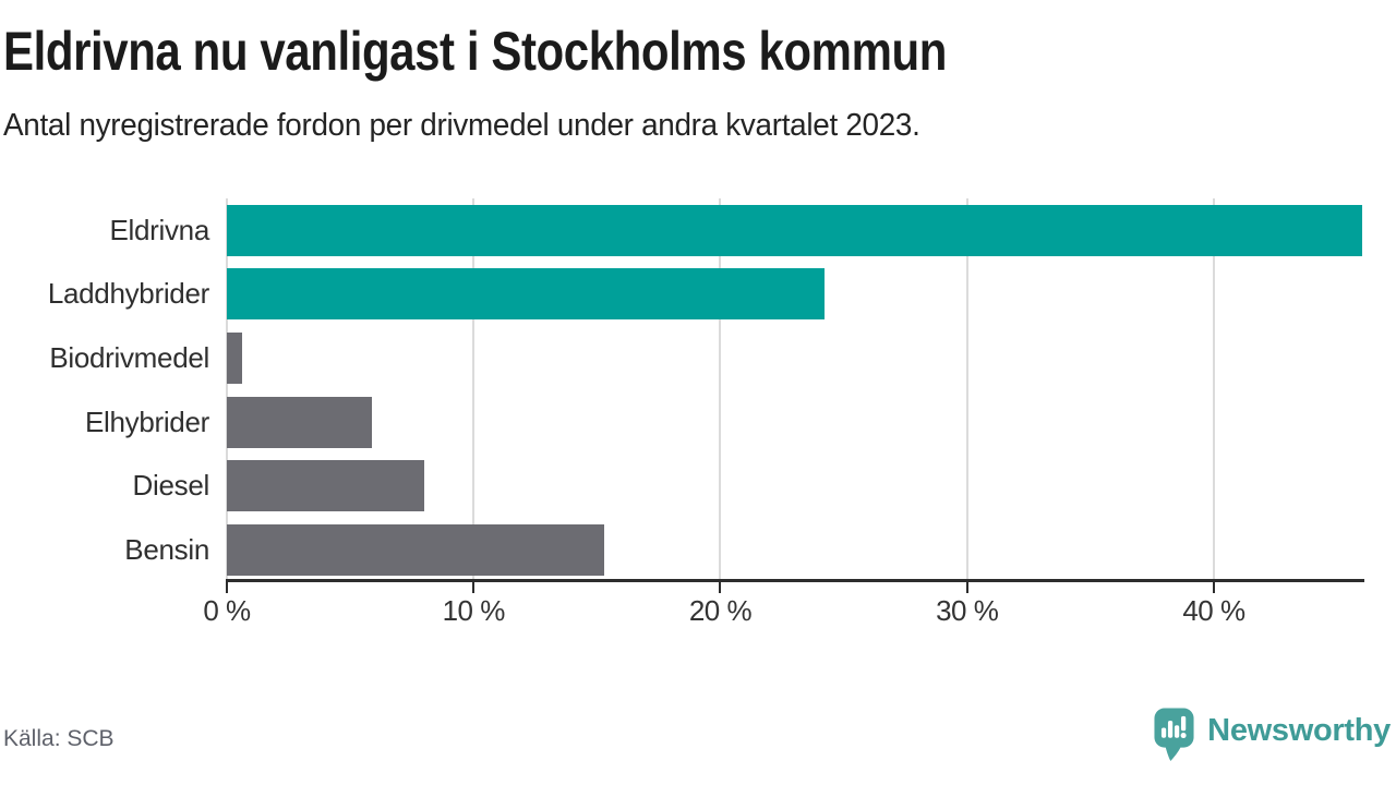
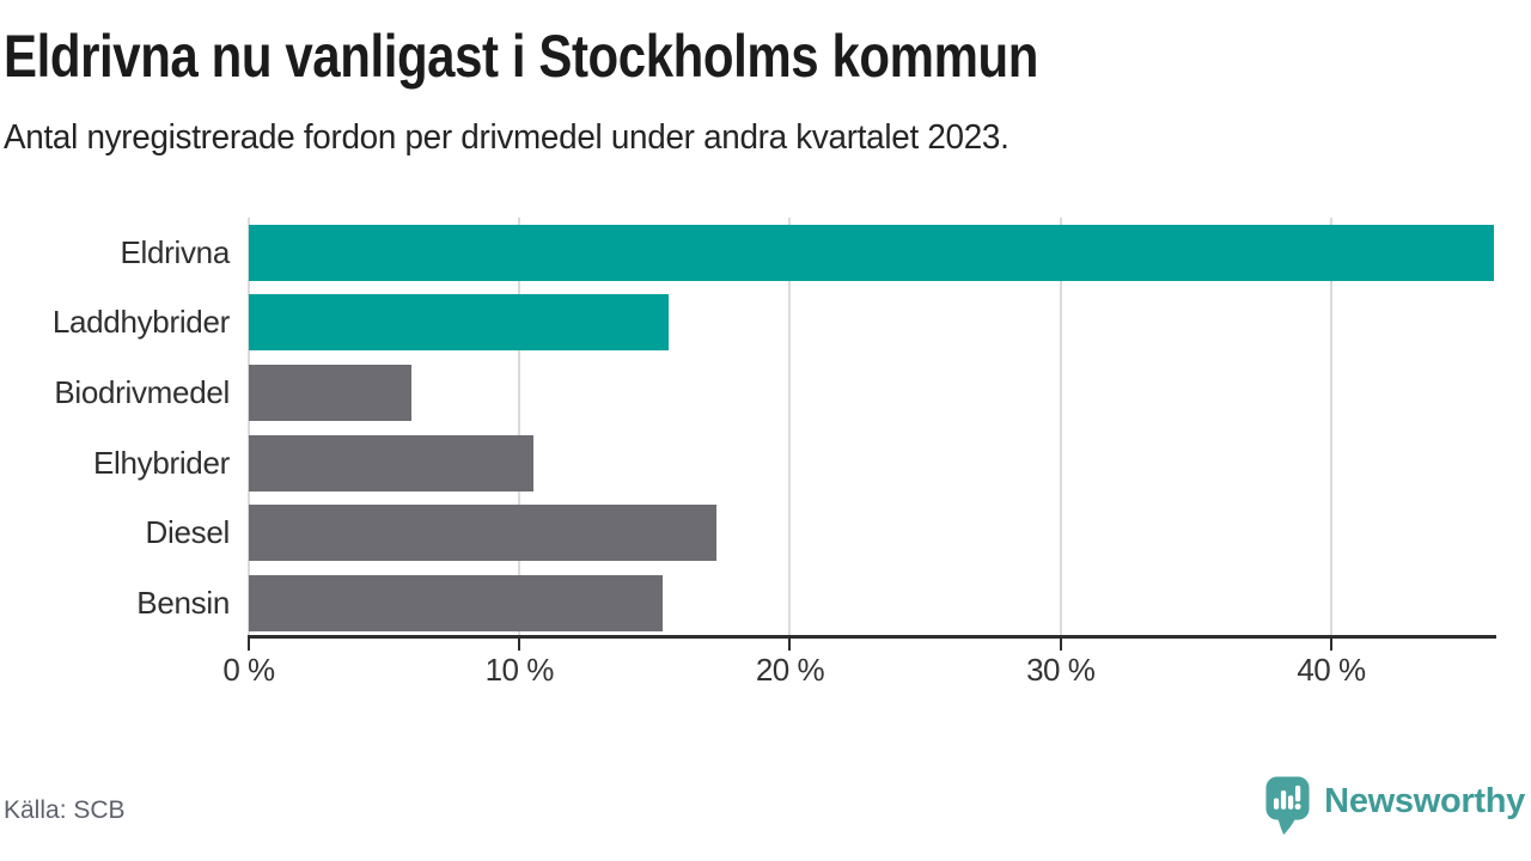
Laddhybrider: 24.2% -> 15.5%
Biodrivmedel: 0.6% -> 6.0%
Elhybrider: 5.9% -> 10.5%
Diesel: 8.0% -> 17.3%
